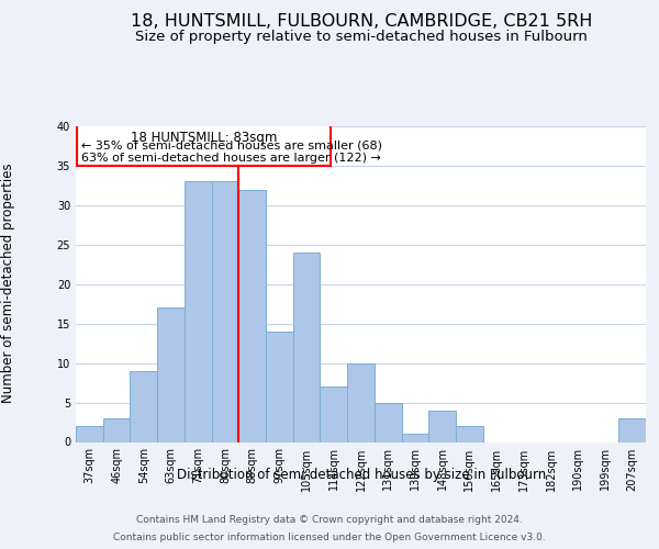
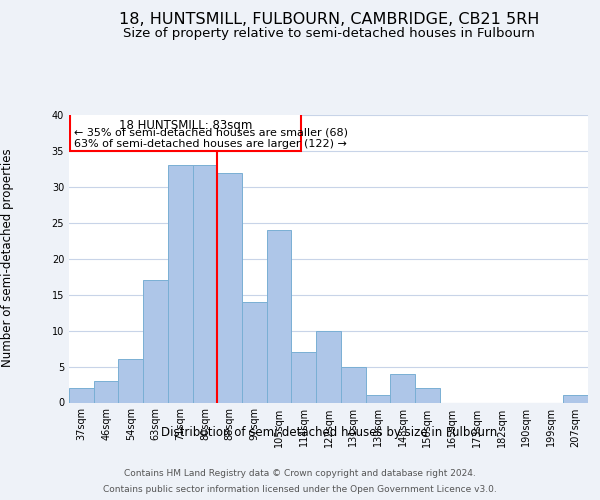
54sqm: 9 -> 6
207sqm: 3 -> 1
